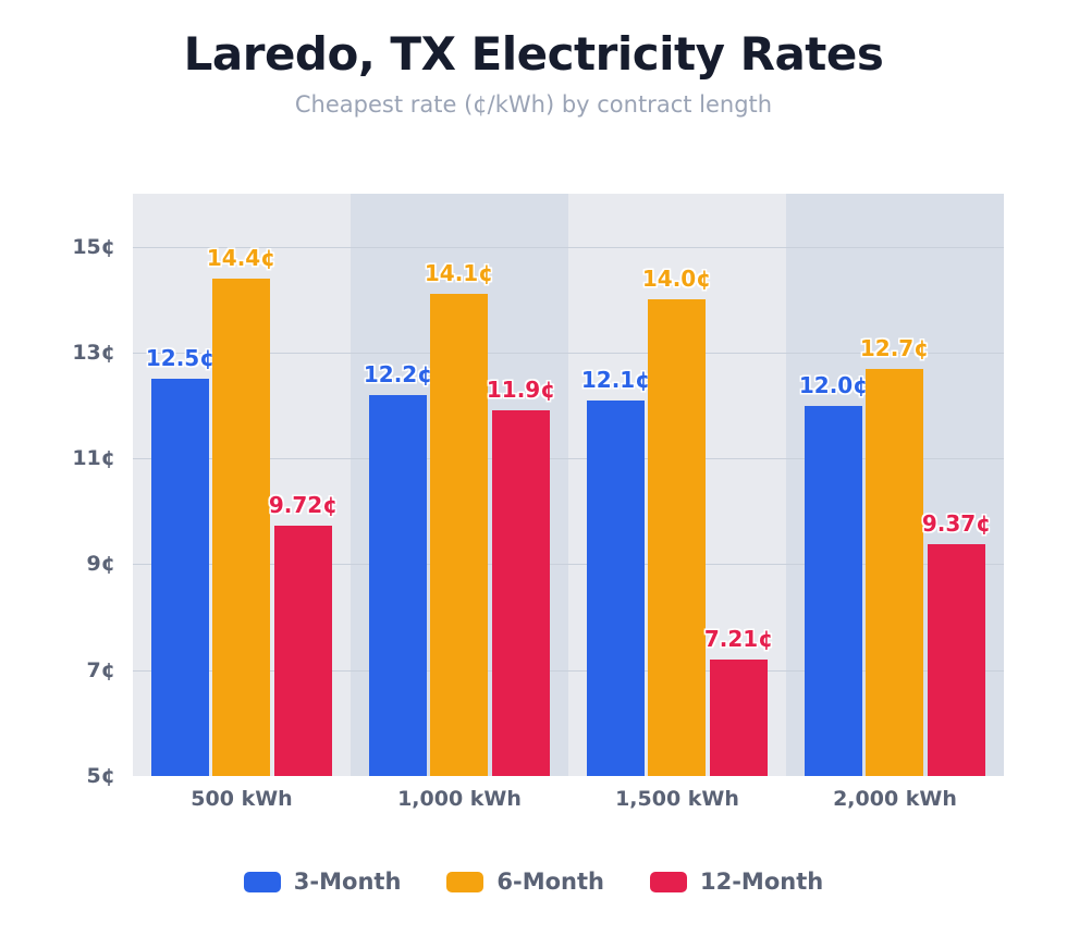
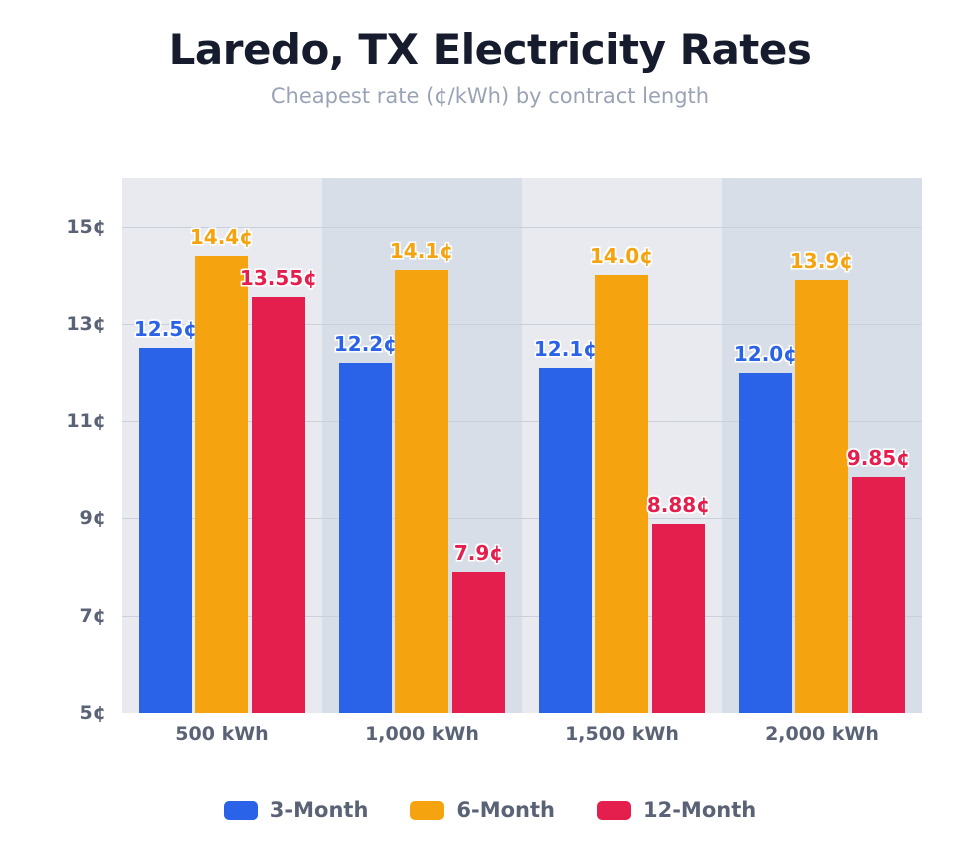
12-Month/500 kWh: 9.72 -> 13.55
12-Month/1,000 kWh: 11.9 -> 7.9
12-Month/1,500 kWh: 7.21 -> 8.88
6-Month/2,000 kWh: 12.7 -> 13.9
12-Month/2,000 kWh: 9.37 -> 9.85
